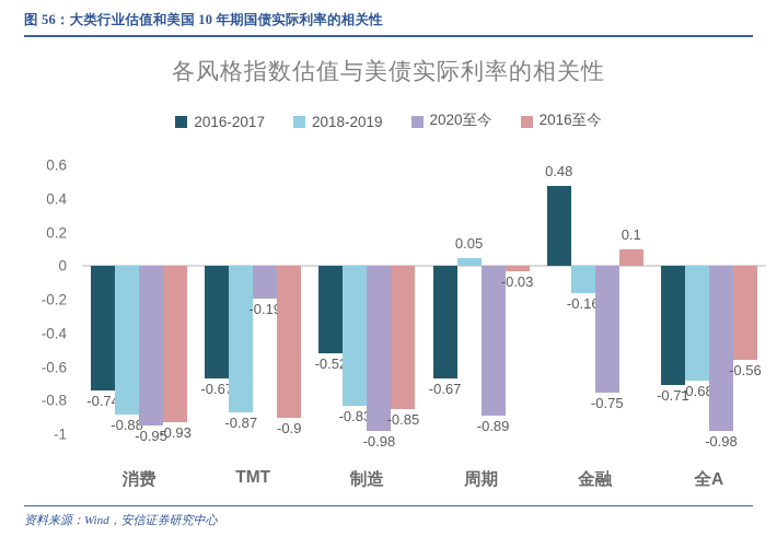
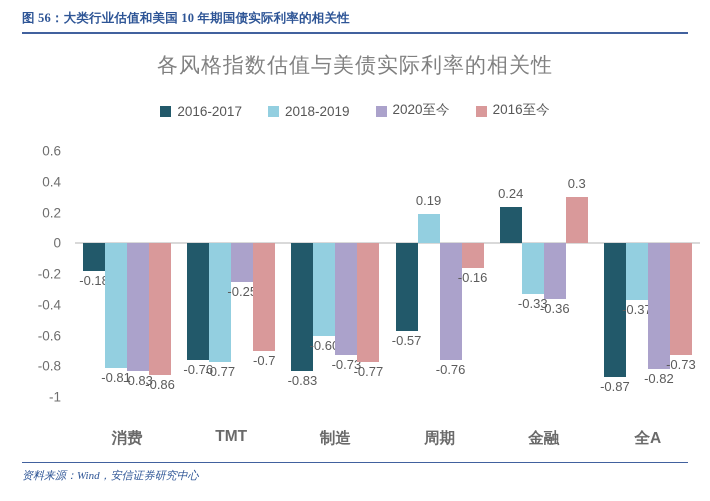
2016-2017/消费: -0.74 -> -0.18
2018-2019/消费: -0.88 -> -0.81
2020至今/消费: -0.95 -> -0.83
2016至今/消费: -0.93 -> -0.86
2016-2017/TMT: -0.67 -> -0.76
2018-2019/TMT: -0.87 -> -0.77
2020至今/TMT: -0.19 -> -0.25
2016至今/TMT: -0.9 -> -0.7
2016-2017/制造: -0.52 -> -0.83
2018-2019/制造: -0.83 -> -0.60
2020至今/制造: -0.98 -> -0.73
2016至今/制造: -0.85 -> -0.77
2016-2017/周期: -0.67 -> -0.57
2018-2019/周期: 0.05 -> 0.19
2020至今/周期: -0.89 -> -0.76
2016至今/周期: -0.03 -> -0.16
2016-2017/金融: 0.48 -> 0.24
2018-2019/金融: -0.16 -> -0.33
2020至今/金融: -0.75 -> -0.36
2016至今/金融: 0.1 -> 0.3
2016-2017/全A: -0.71 -> -0.87
2018-2019/全A: -0.68 -> -0.37
2020至今/全A: -0.98 -> -0.82
2016至今/全A: -0.56 -> -0.73
